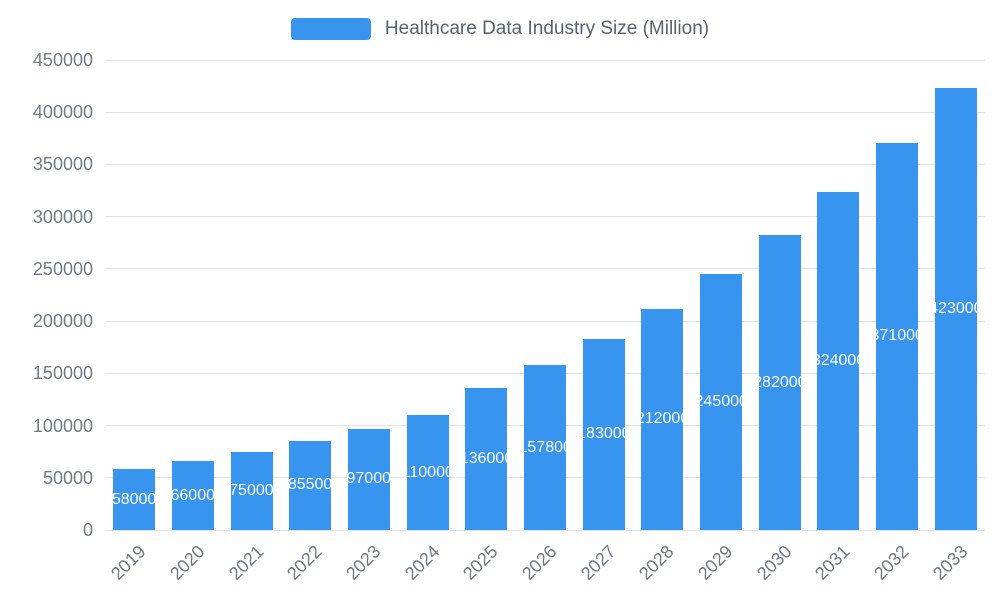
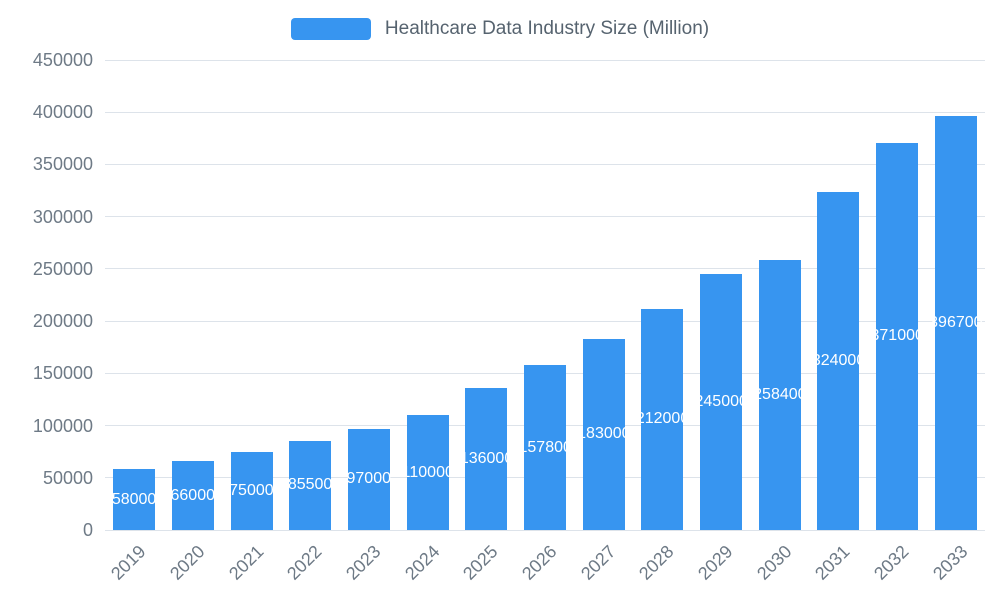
2030: 282000 -> 258400
2033: 423000 -> 396700
